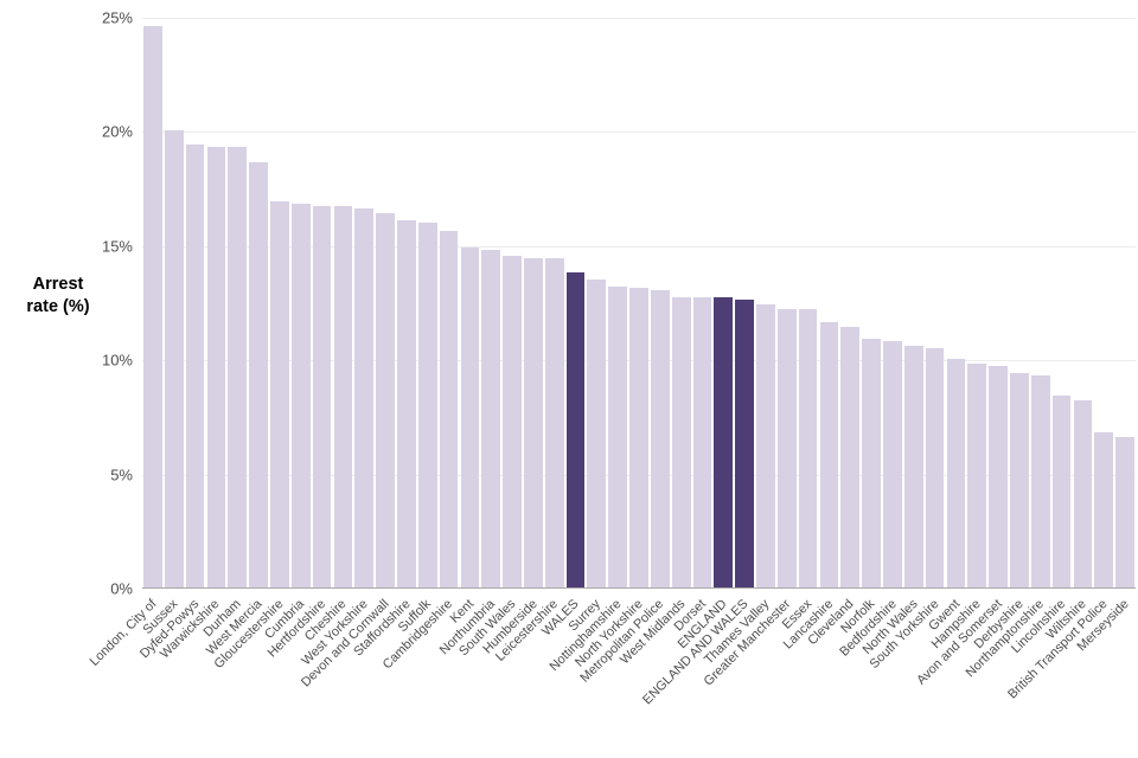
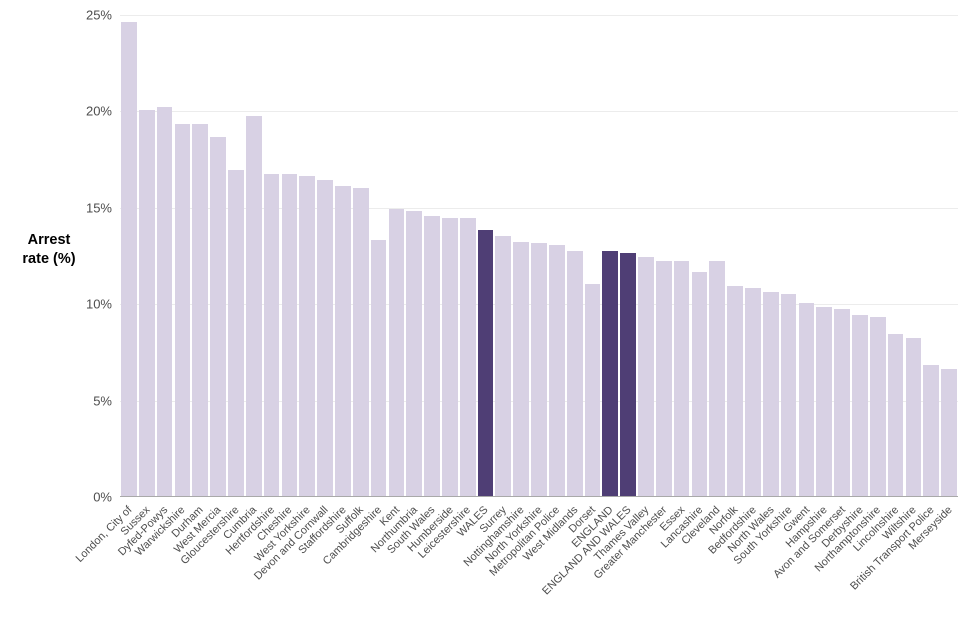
Dyfed-Powys: 19.4% -> 20.2%
Cumbria: 16.8% -> 19.7%
Cambridgeshire: 15.6% -> 13.3%
Dorset: 12.7% -> 11.0%
Cleveland: 11.4% -> 12.2%
